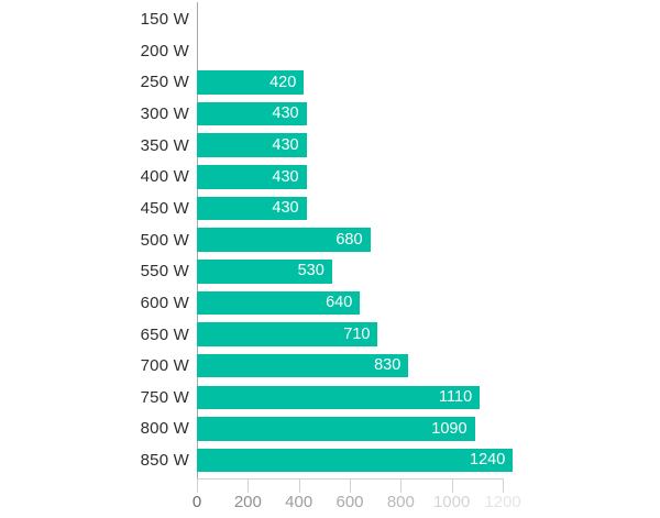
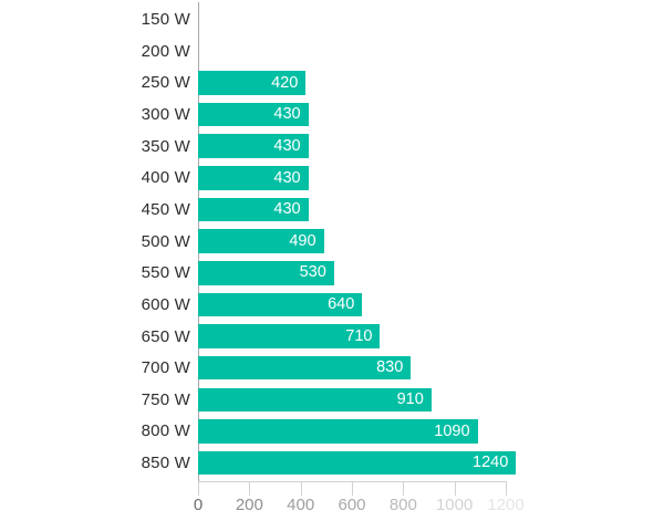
500 W: 680 -> 490
750 W: 1110 -> 910
